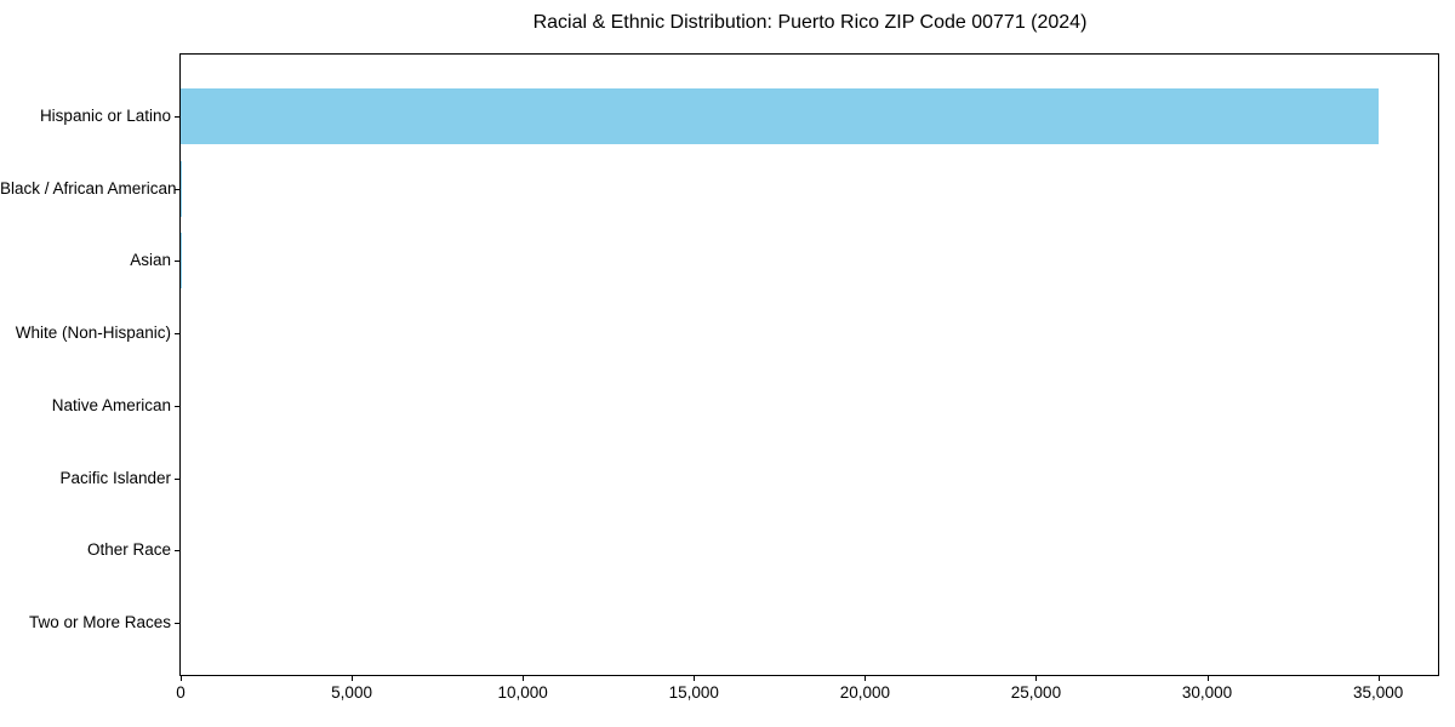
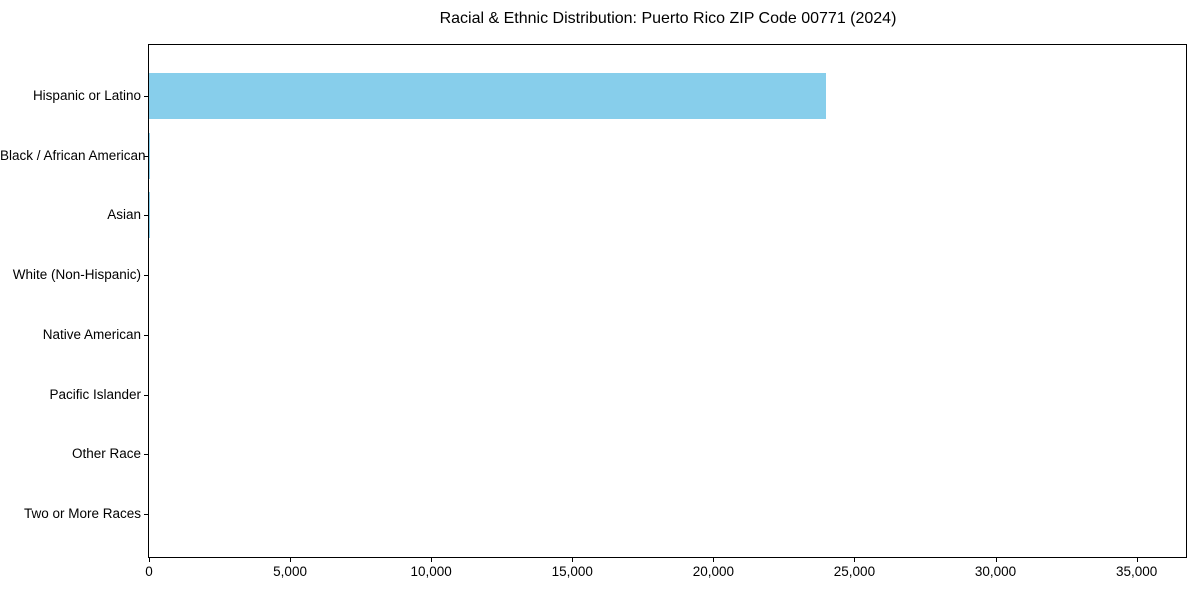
Hispanic or Latino: 35000 -> 24000
